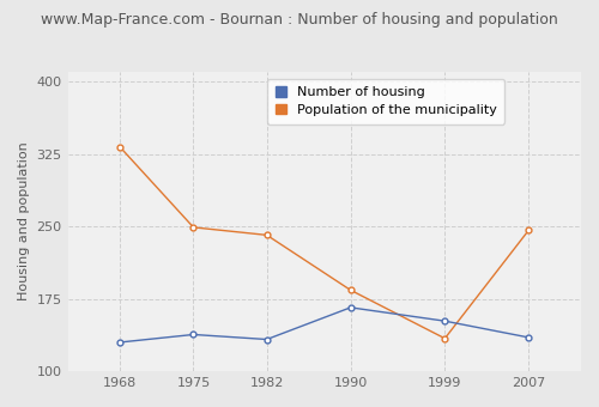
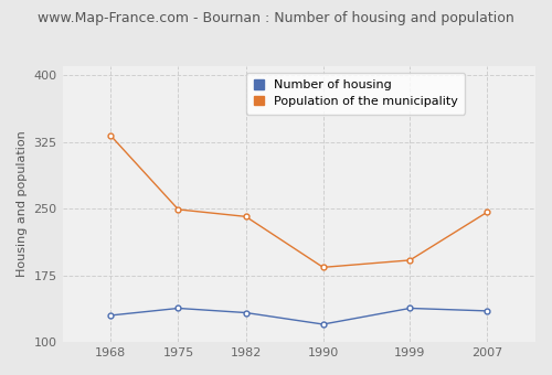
Number of housing/1990: 166 -> 120
Number of housing/1999: 152 -> 138
Population of the municipality/1999: 134 -> 192
